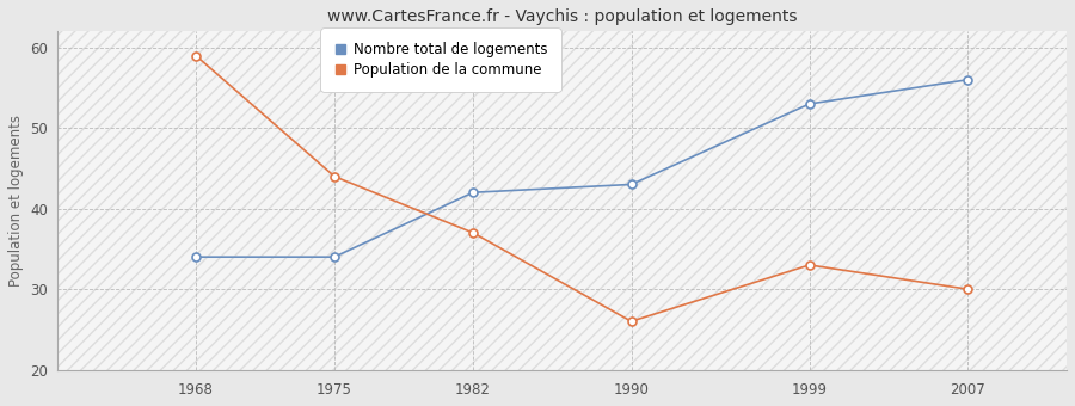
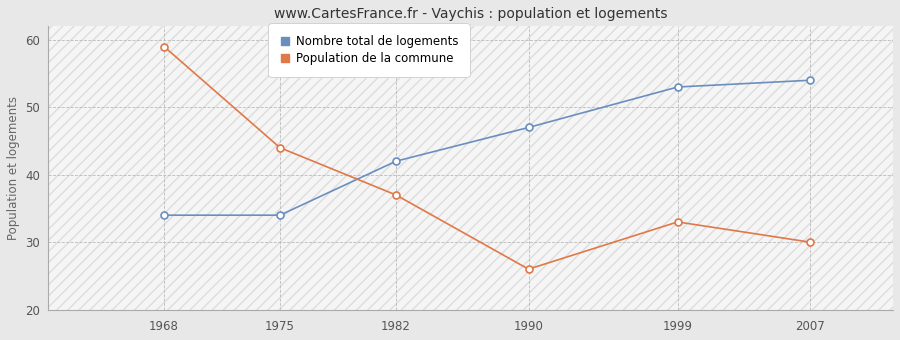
Nombre total de logements/1990: 43 -> 47
Nombre total de logements/2007: 56 -> 54
